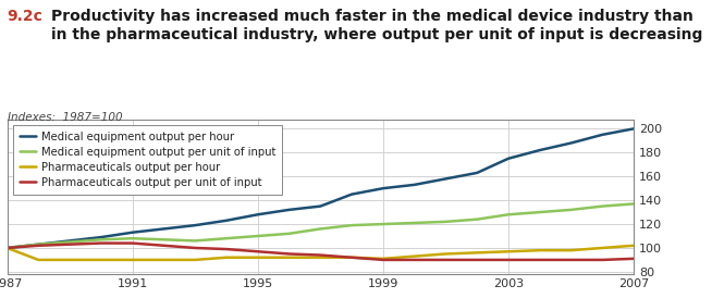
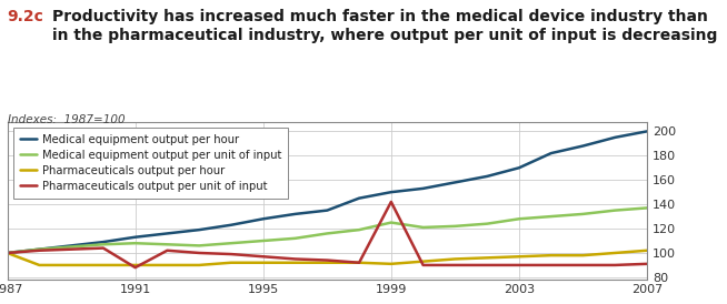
Pharmaceuticals output per unit of input/1991: 104 -> 88
Medical equipment output per unit of input/1999: 120 -> 125
Pharmaceuticals output per unit of input/1999: 90 -> 142
Medical equipment output per hour/2003: 175 -> 170
